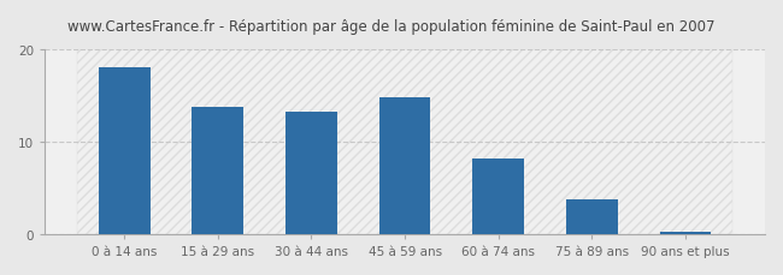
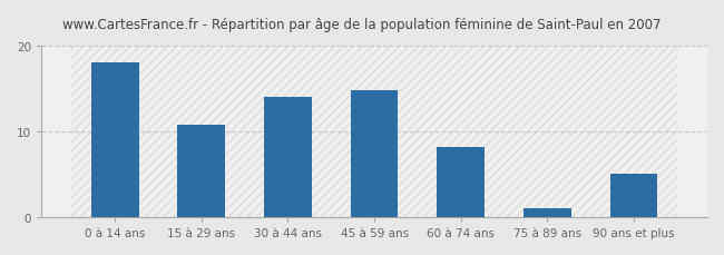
15 à 29 ans: 13.8 -> 10.8
30 à 44 ans: 13.2 -> 14.0
75 à 89 ans: 3.8 -> 1.0
90 ans et plus: 0.2 -> 5.0
